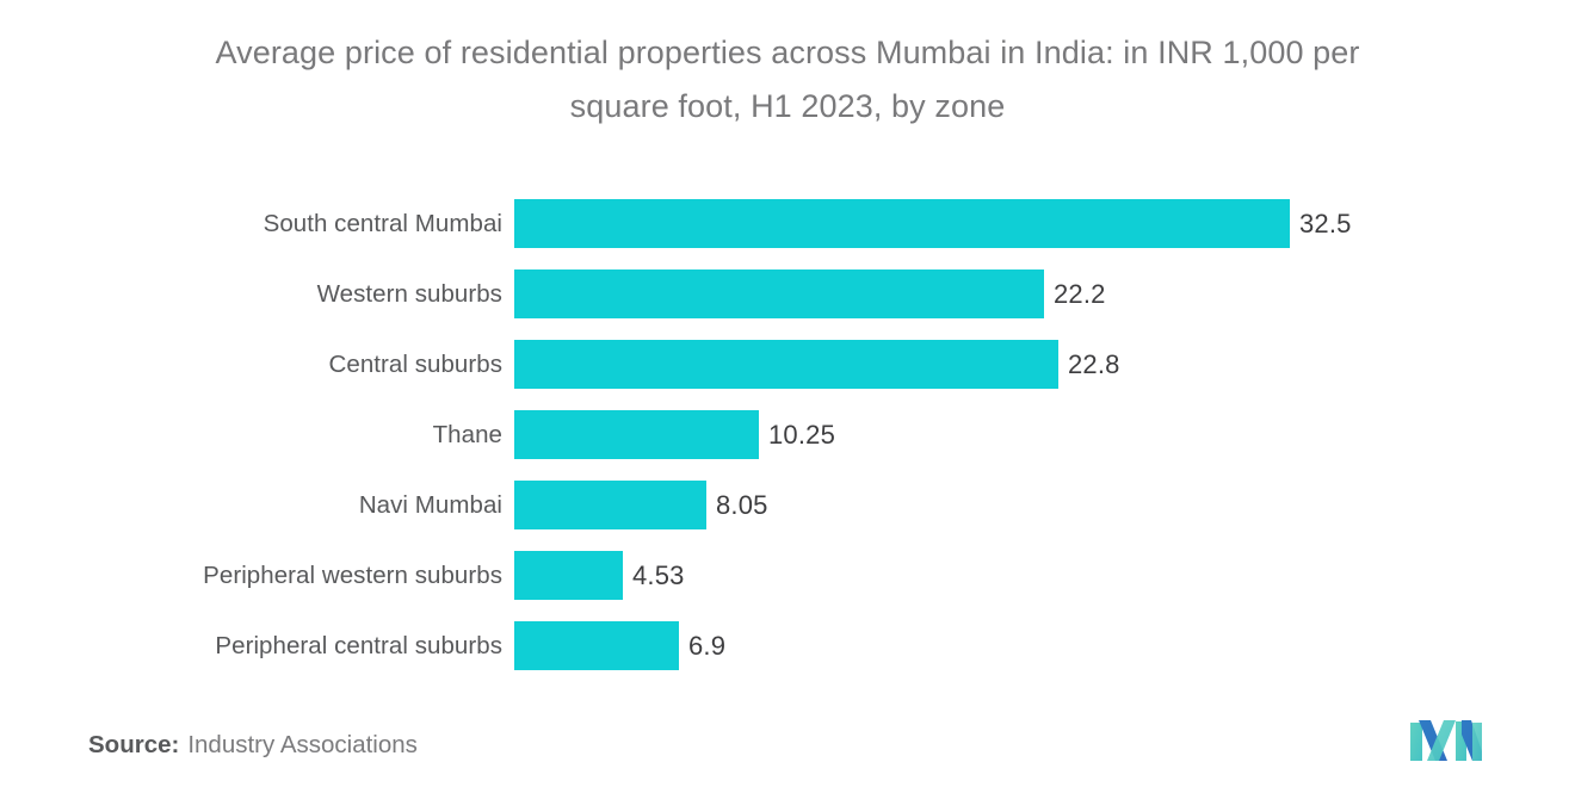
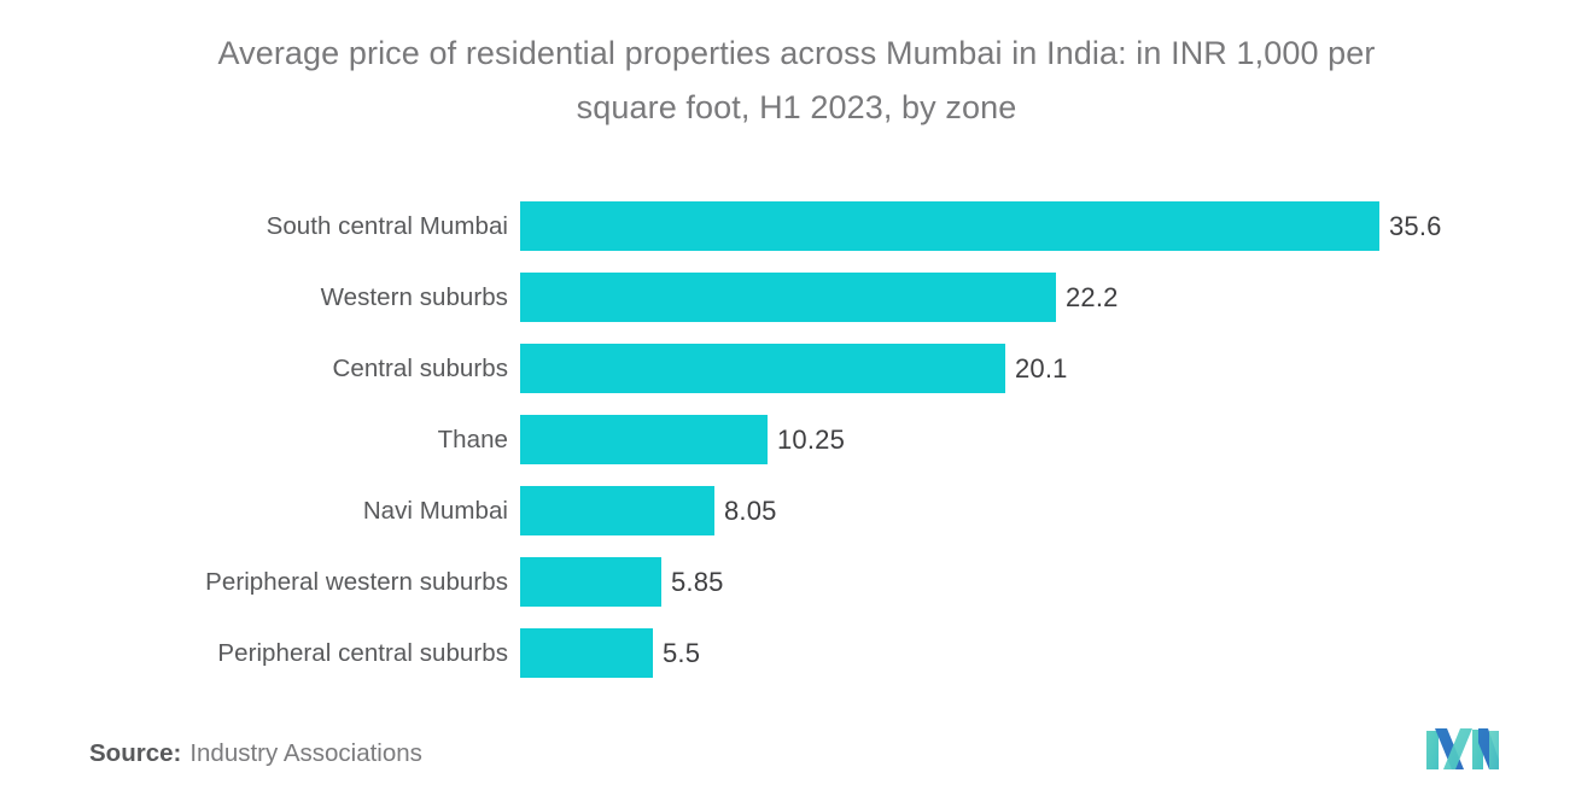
South central Mumbai: 32.5 -> 35.6
Central suburbs: 22.8 -> 20.1
Peripheral western suburbs: 4.53 -> 5.85
Peripheral central suburbs: 6.9 -> 5.5
